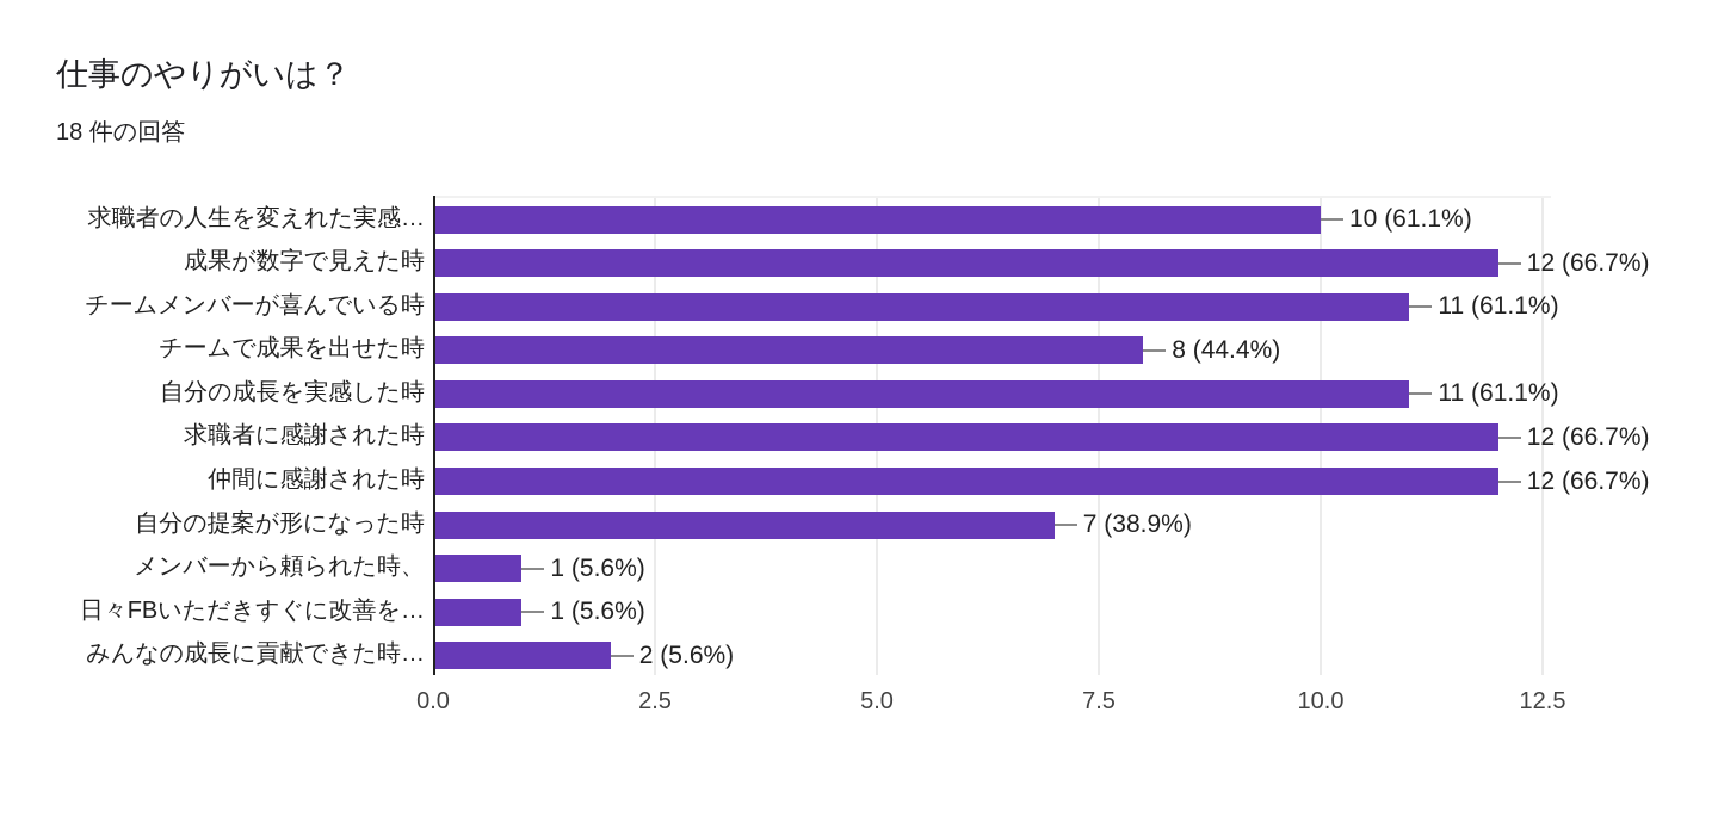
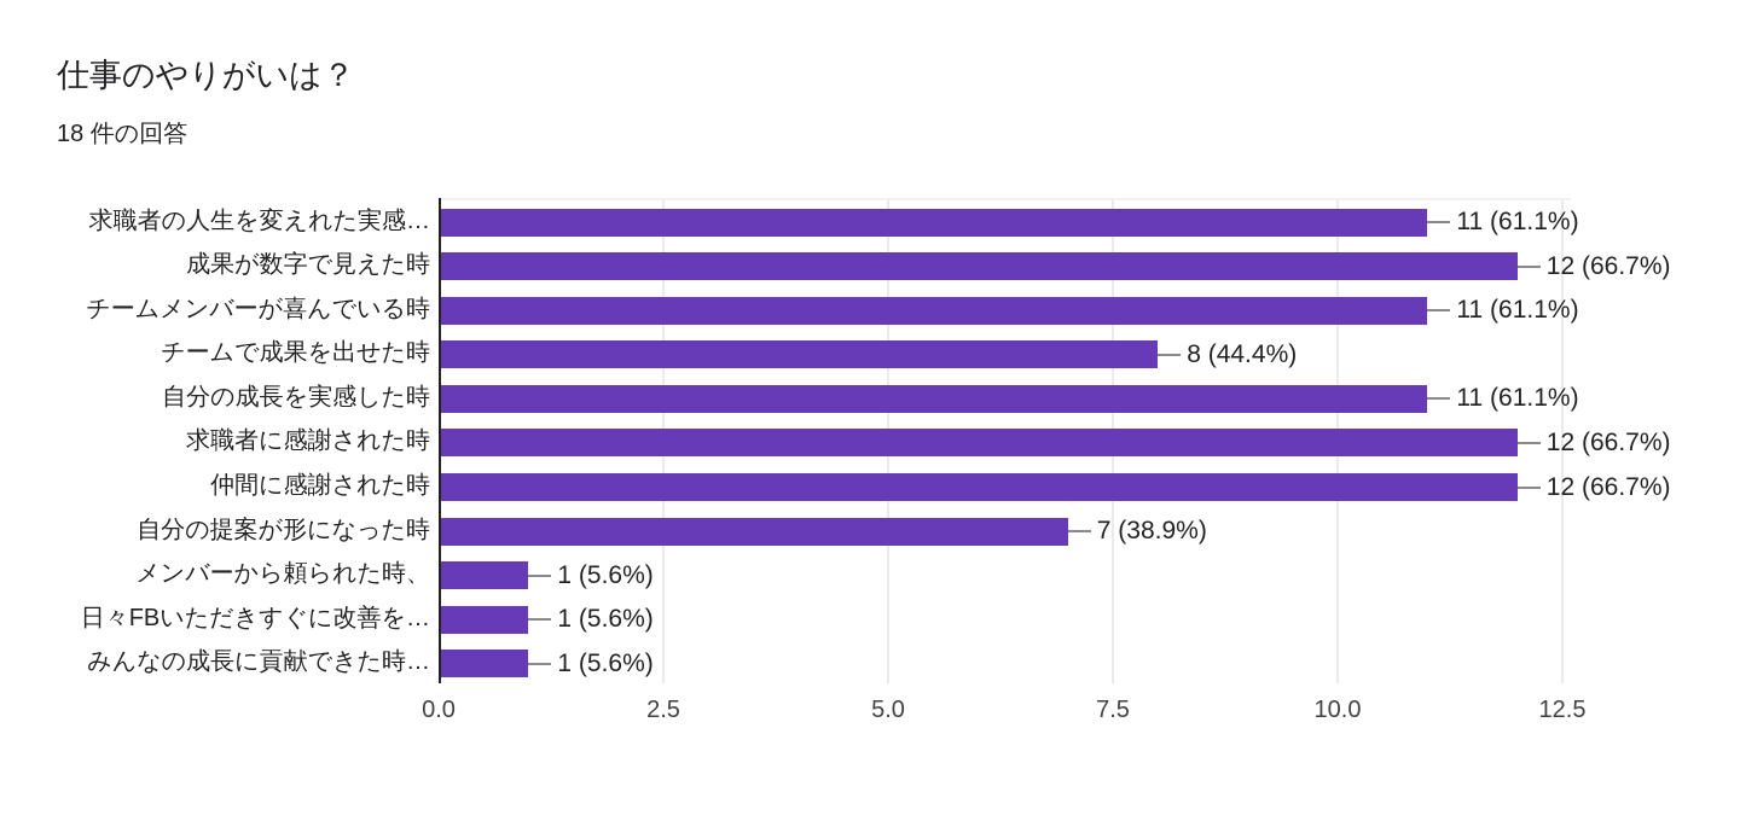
求職者の人生を変えれた実感…: 10 -> 11
みんなの成長に貢献できた時…: 2 -> 1
